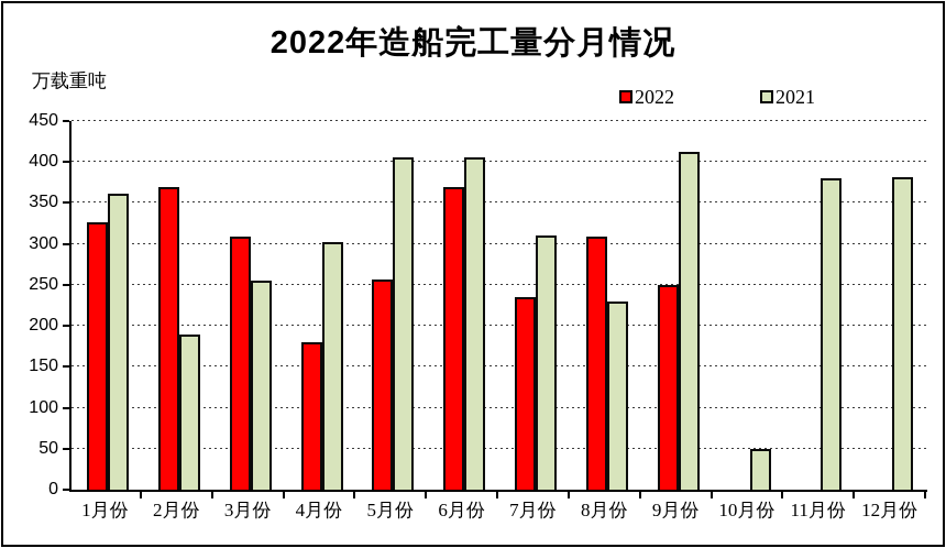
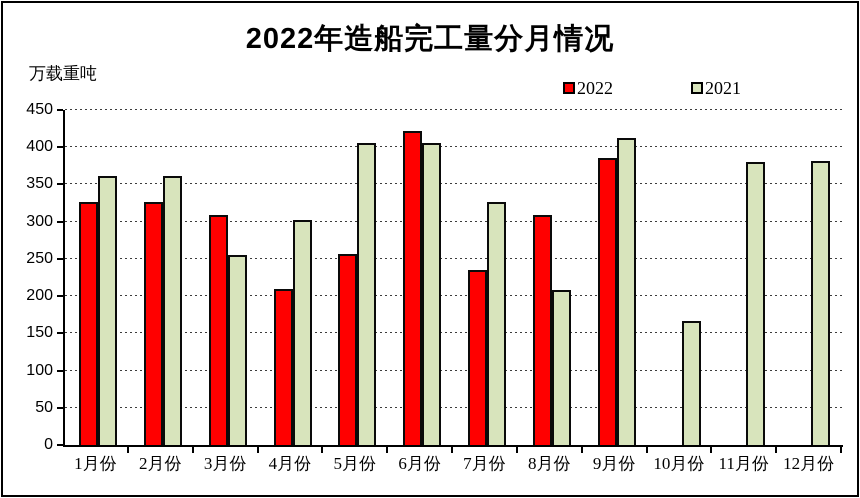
2022/2月份: 370 -> 330
2021/2月份: 190 -> 360
2022/4月份: 180 -> 210
2022/6月份: 370 -> 420
2021/7月份: 310 -> 330
2021/8月份: 230 -> 210
2022/9月份: 250 -> 390
2021/10月份: 50 -> 170
